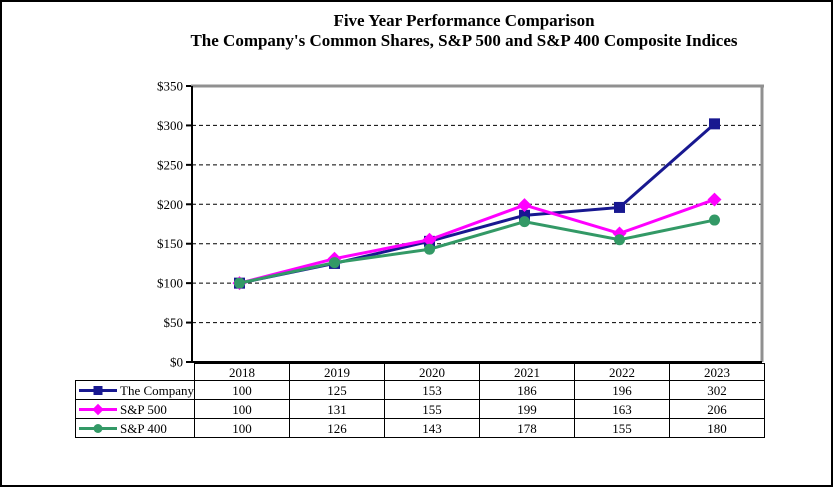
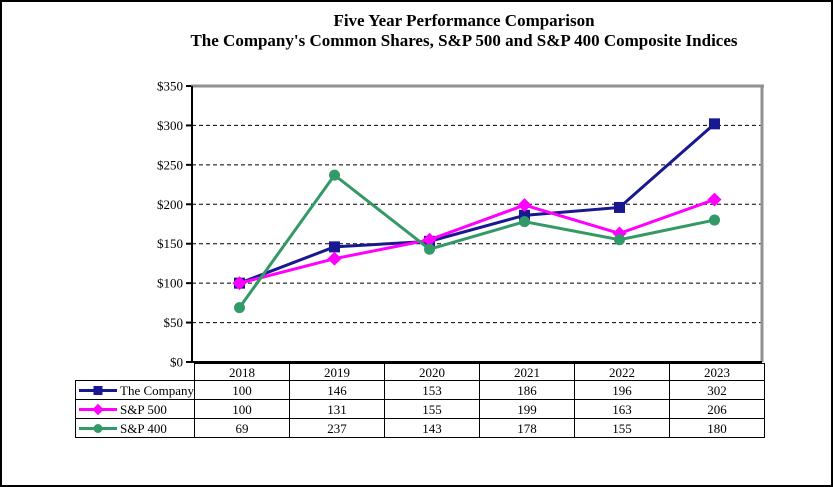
S&P 400/2018: 100 -> 69
The Company/2019: 125 -> 146
S&P 400/2019: 126 -> 237
